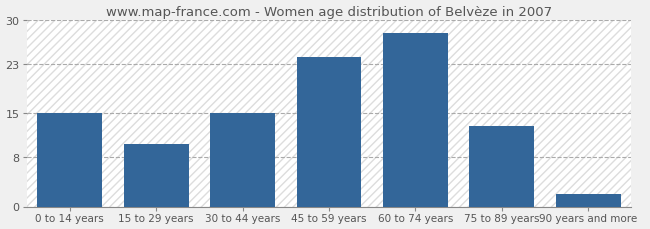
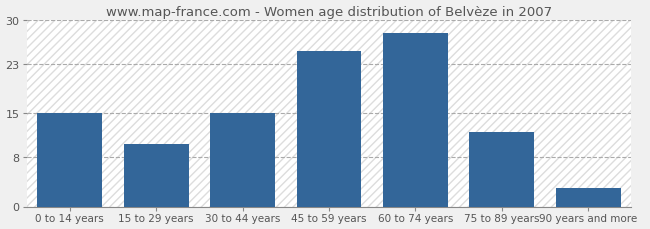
45 to 59 years: 24 -> 25
75 to 89 years: 13 -> 12
90 years and more: 2 -> 3
